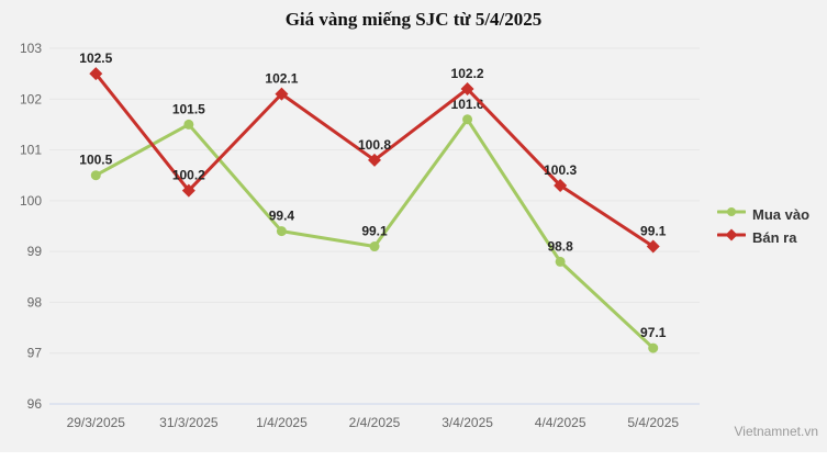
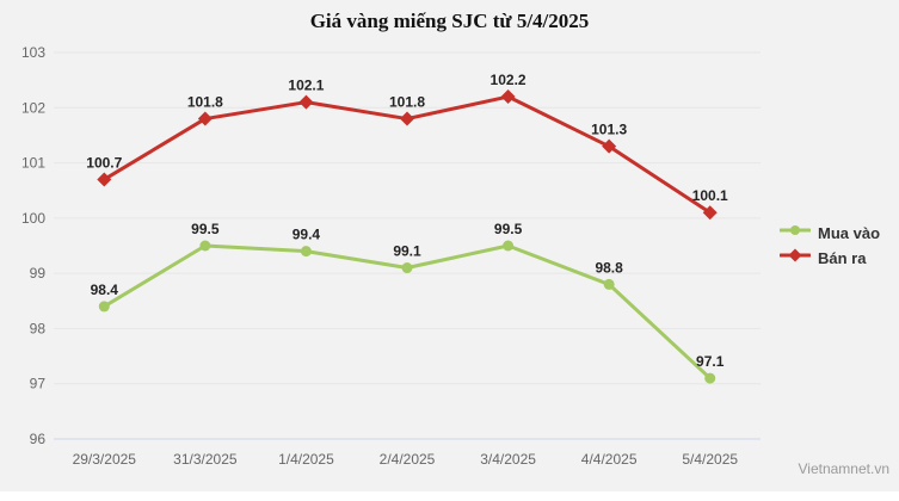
Mua vào/29/3/2025: 100.5 -> 98.4
Bán ra/29/3/2025: 102.5 -> 100.7
Mua vào/31/3/2025: 101.5 -> 99.5
Bán ra/31/3/2025: 100.2 -> 101.8
Bán ra/2/4/2025: 100.8 -> 101.8
Mua vào/3/4/2025: 101.6 -> 99.5
Bán ra/4/4/2025: 100.3 -> 101.3
Bán ra/5/4/2025: 99.1 -> 100.1
